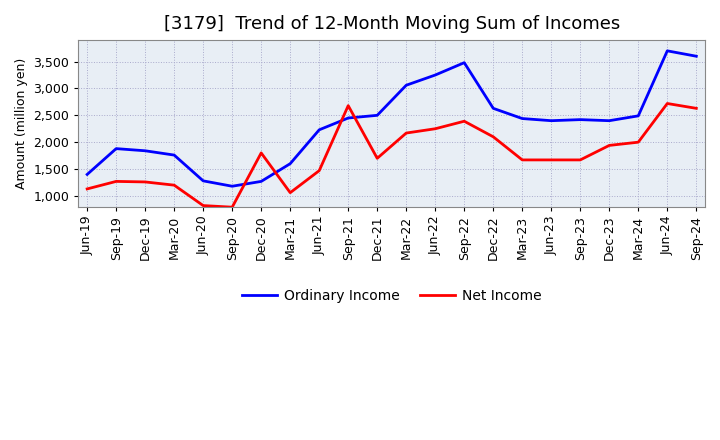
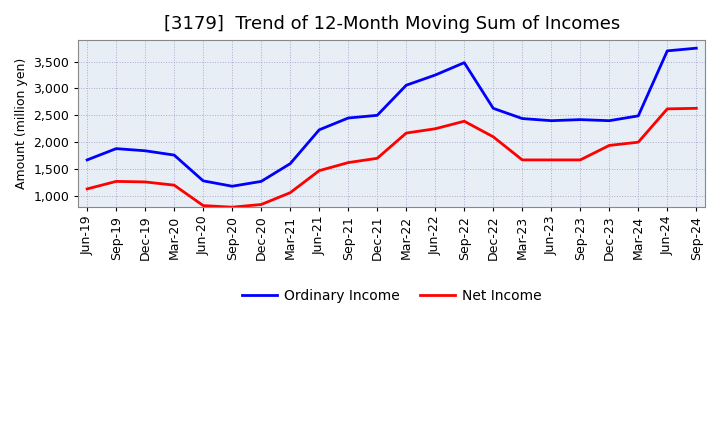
Ordinary Income/Jun-19: 1,400 -> 1,670
Net Income/Dec-20: 1,800 -> 840
Net Income/Sep-21: 2,680 -> 1,620
Net Income/Jun-24: 2,720 -> 2,620
Ordinary Income/Sep-24: 3,600 -> 3,750
